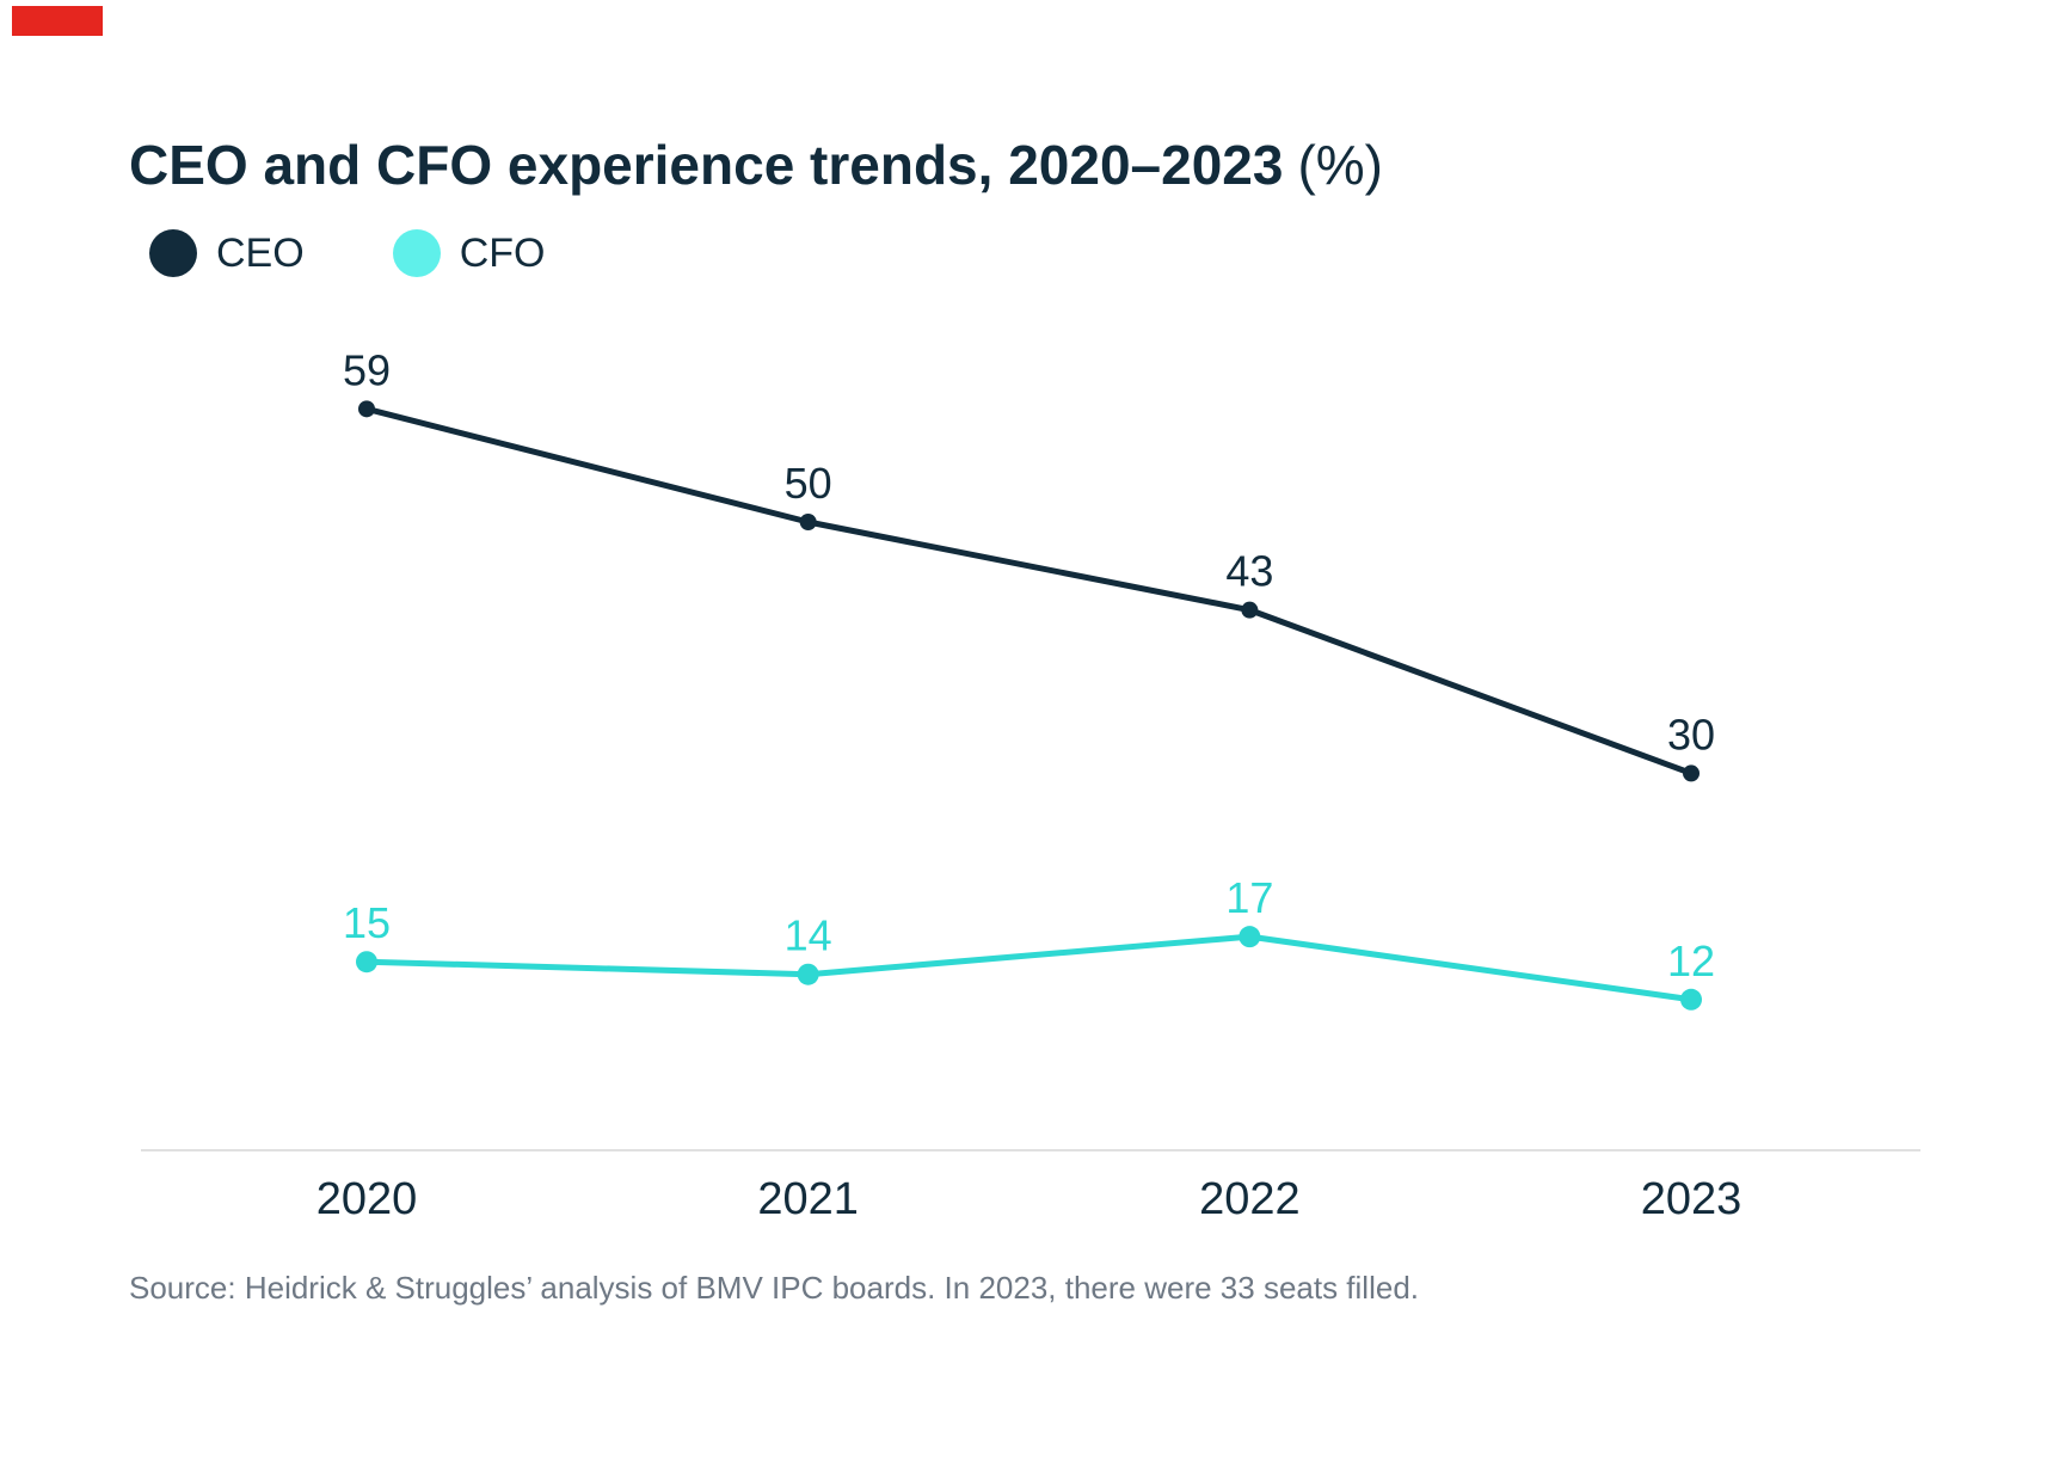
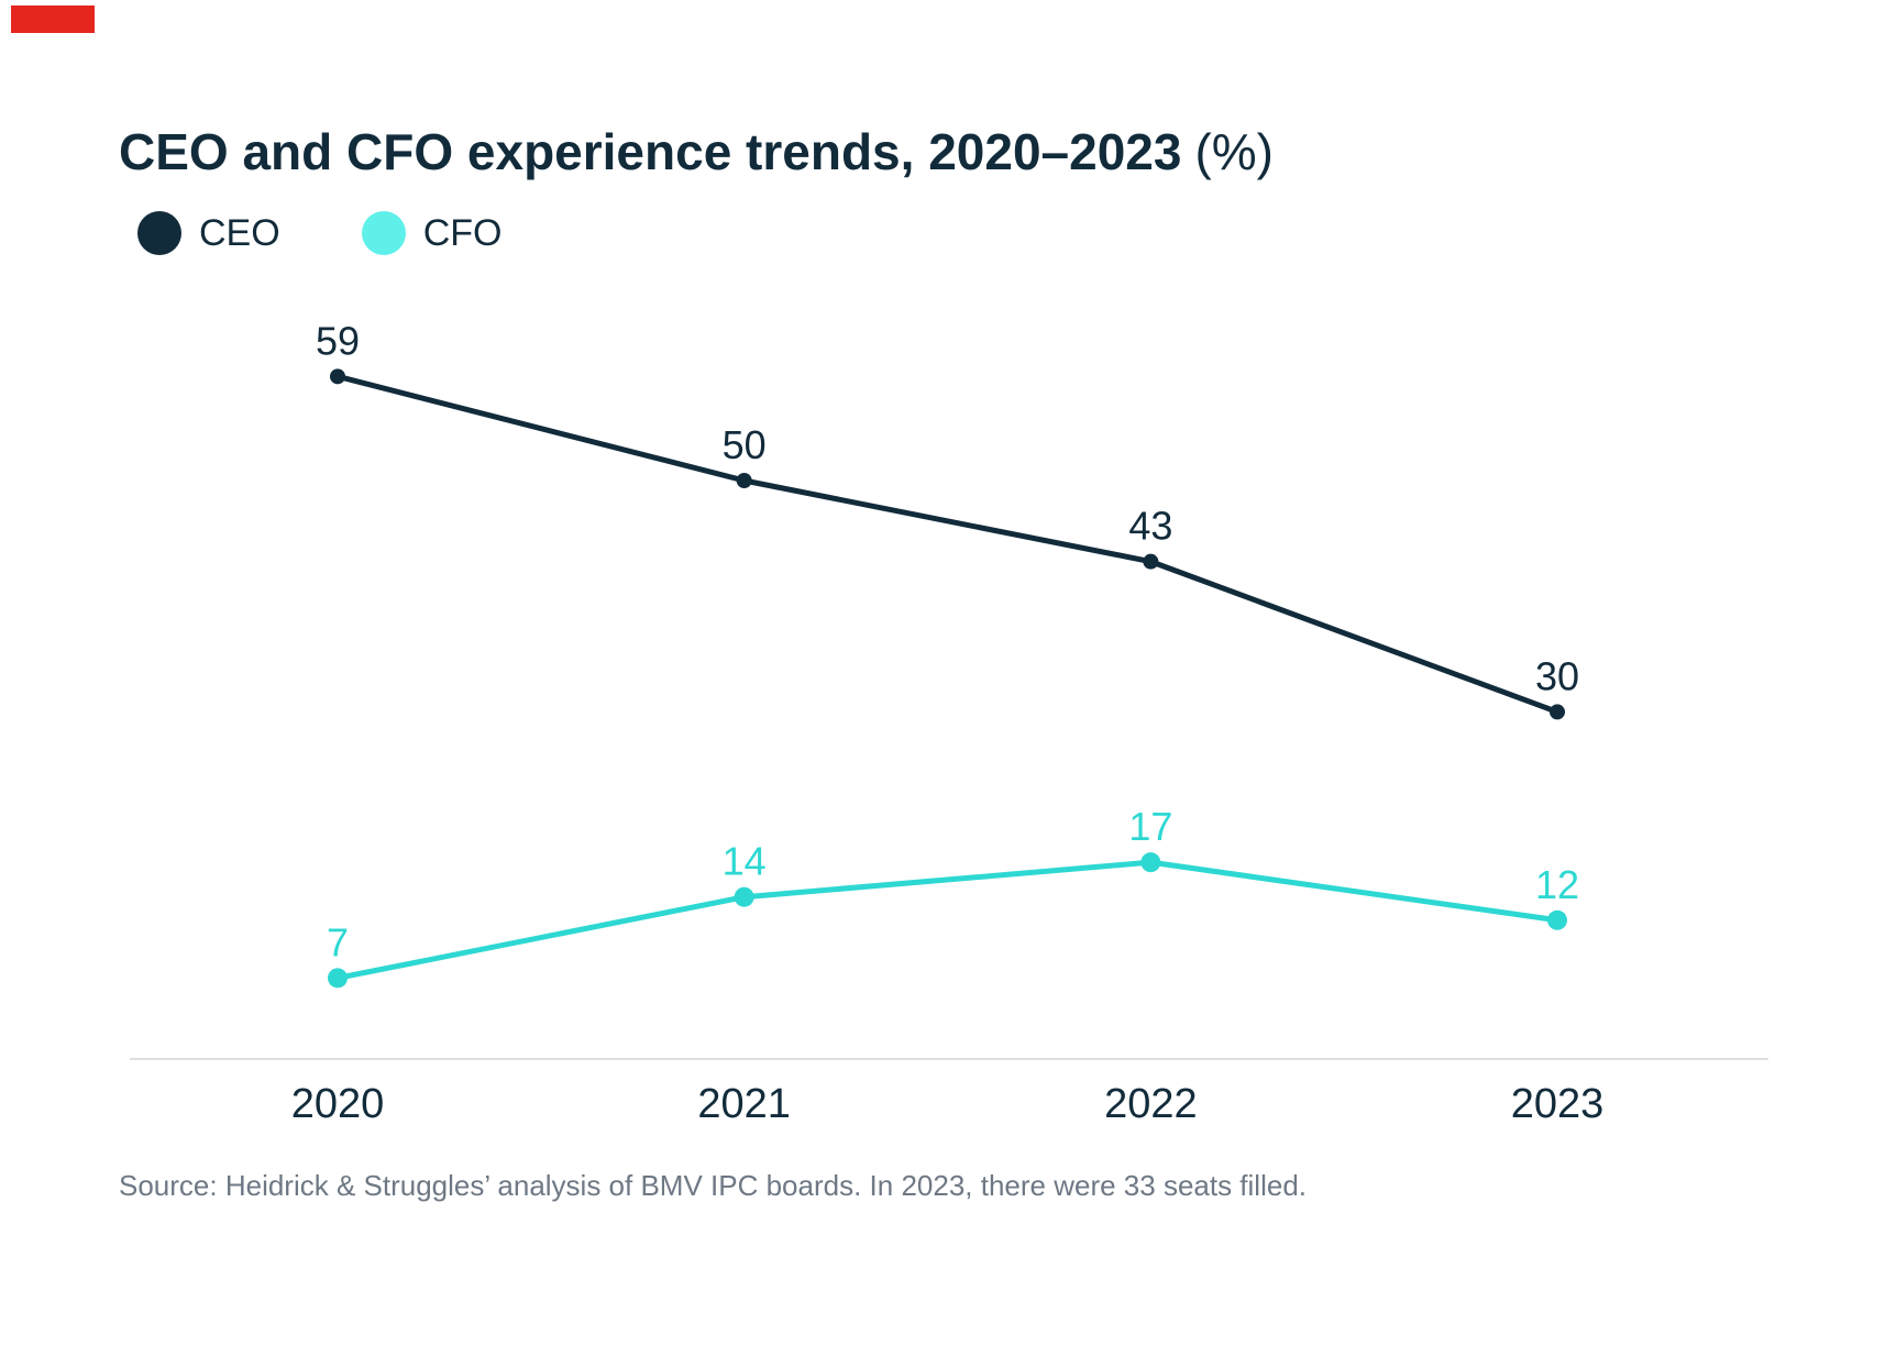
CFO/2020: 15 -> 7
